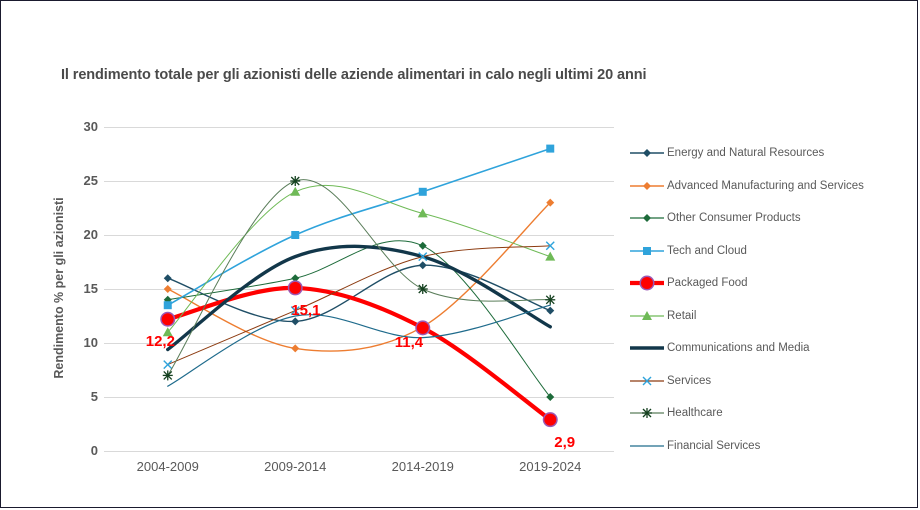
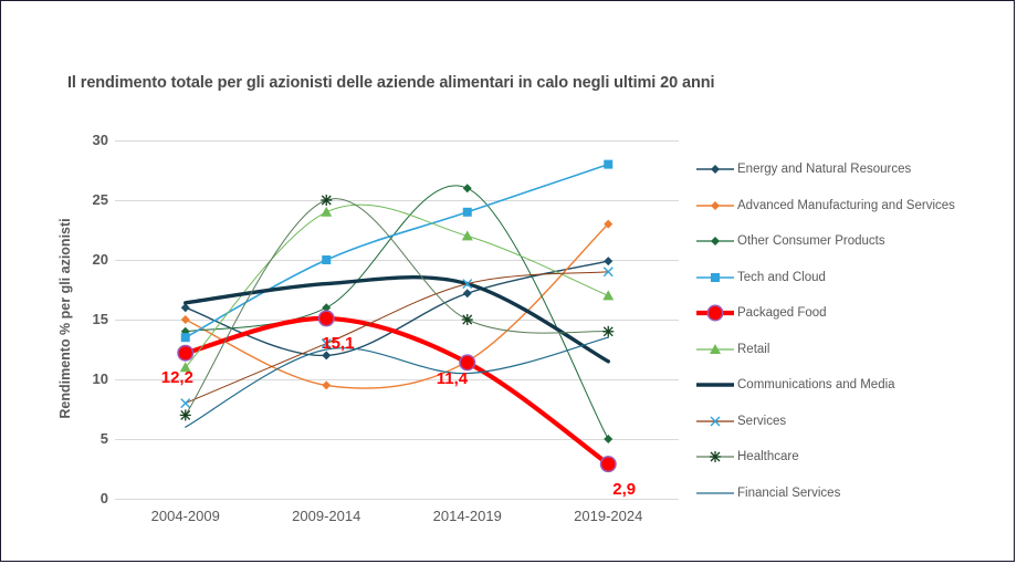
Communications and Media/2004-2009: 9.4 -> 16.4
Other Consumer Products/2014-2019: 19 -> 26
Energy and Natural Resources/2019-2024: 13.0 -> 19.9
Retail/2019-2024: 18 -> 17
